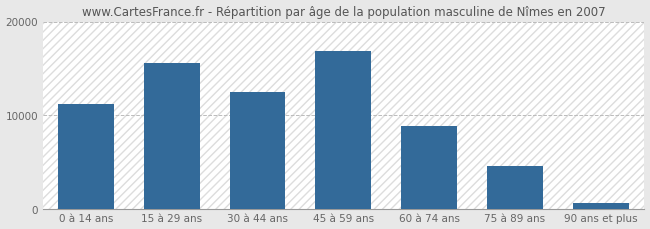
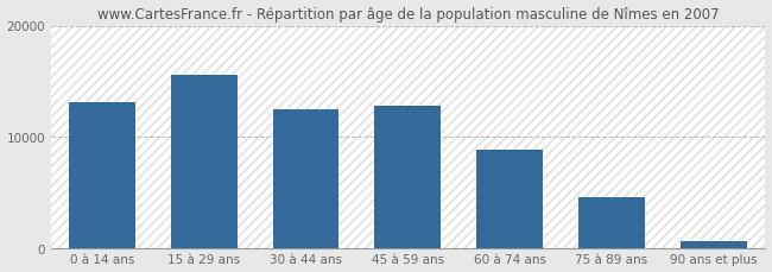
0 à 14 ans: 11200 -> 13100
45 à 59 ans: 16800 -> 12800
